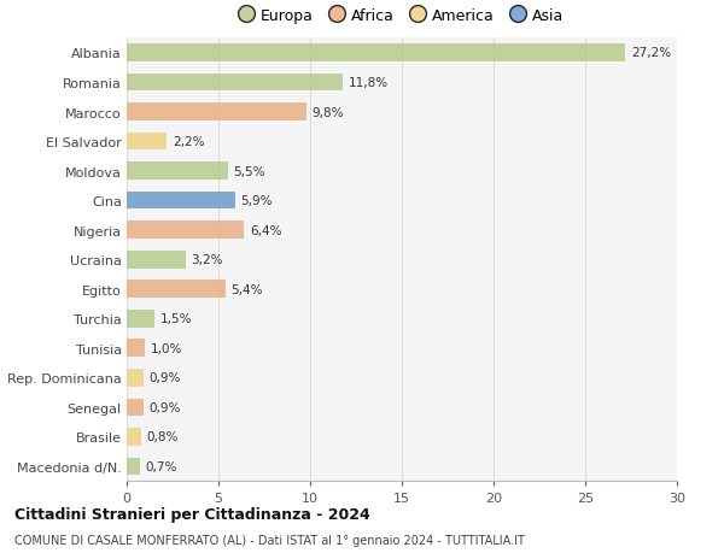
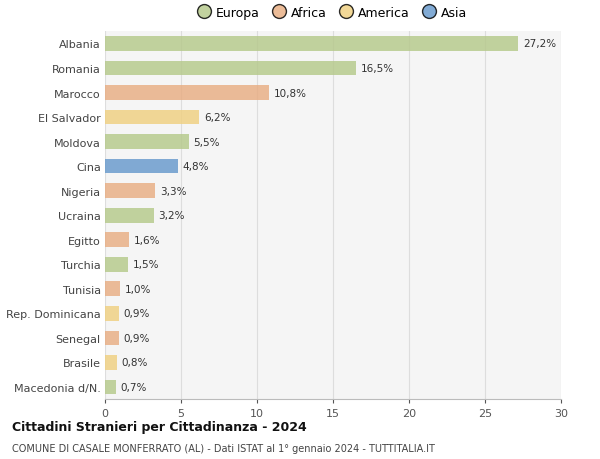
Romania: 11,8% -> 16,5%
Marocco: 9,8% -> 10,8%
El Salvador: 2,2% -> 6,2%
Cina: 5,9% -> 4,8%
Nigeria: 6,4% -> 3,3%
Egitto: 5,4% -> 1,6%
